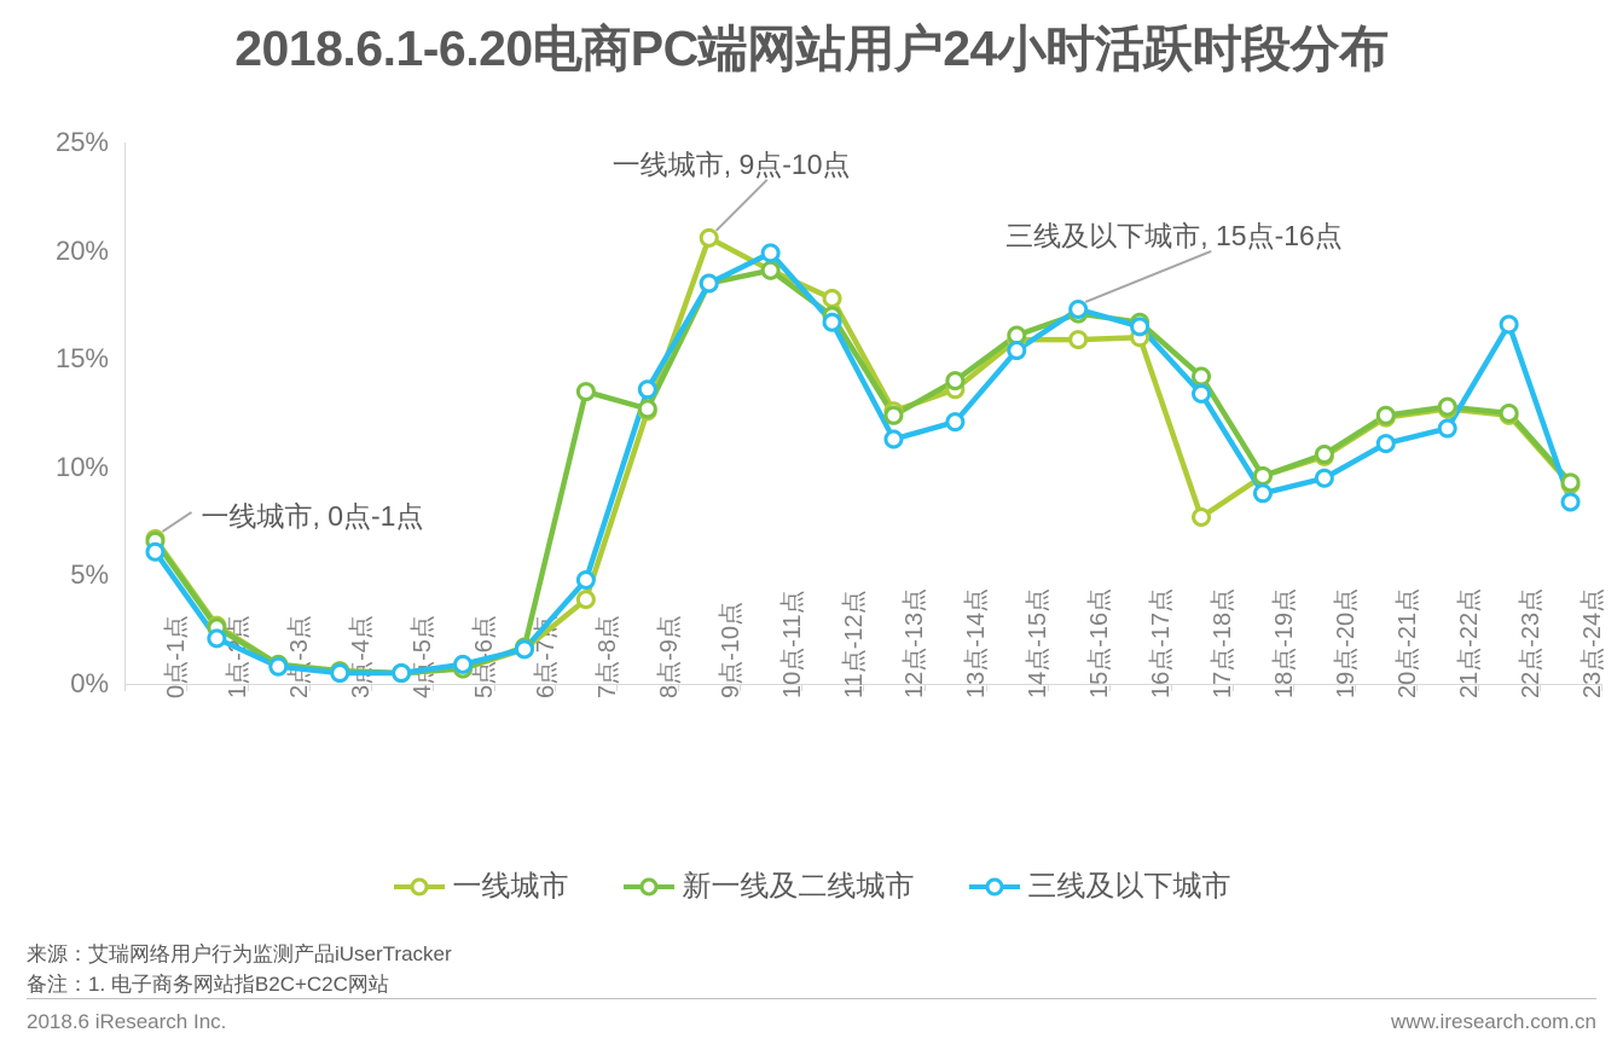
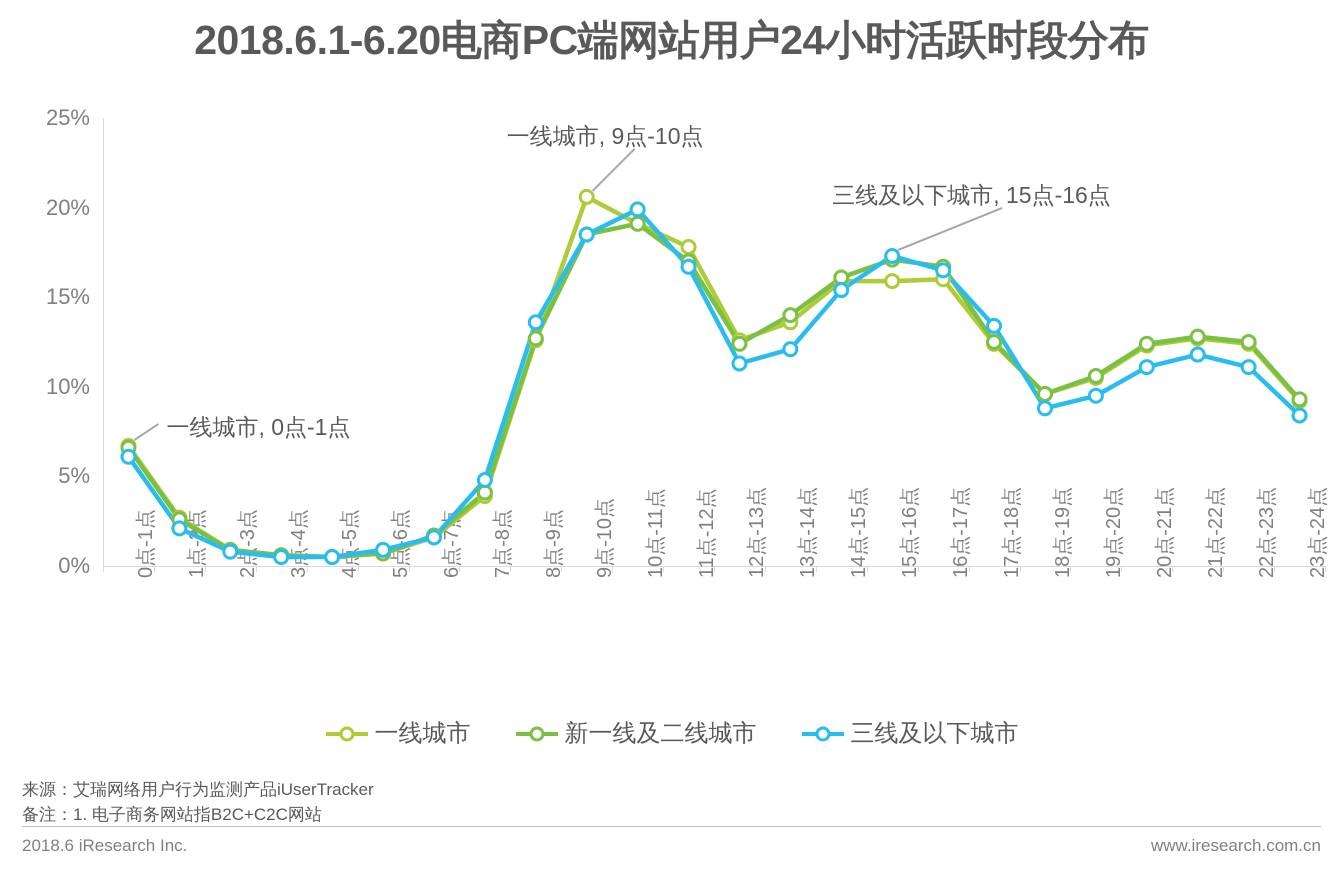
新一线及二线城市/7点-8点: 13.5% -> 4.1%
一线城市/17点-18点: 7.7% -> 12.4%
新一线及二线城市/17点-18点: 14.2% -> 12.5%
三线及以下城市/22点-23点: 16.6% -> 11.1%
